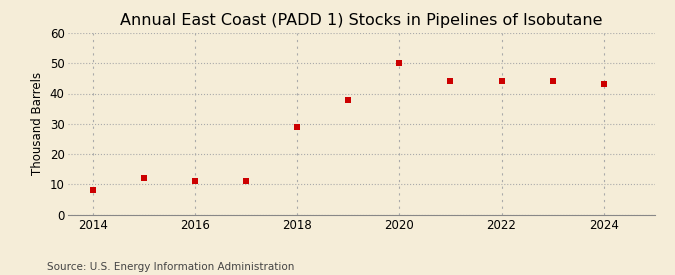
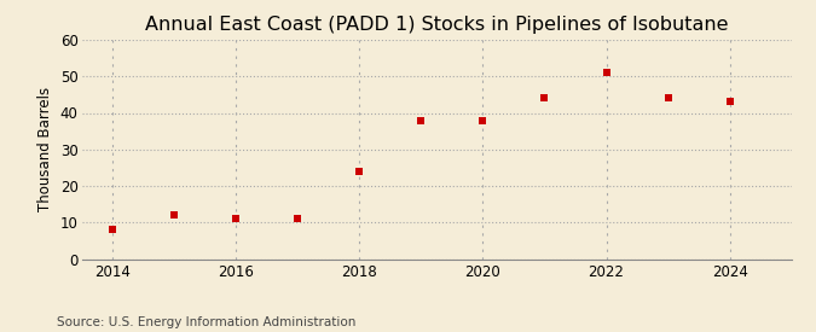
2018: 29 -> 24
2020: 50 -> 38
2022: 44 -> 51
